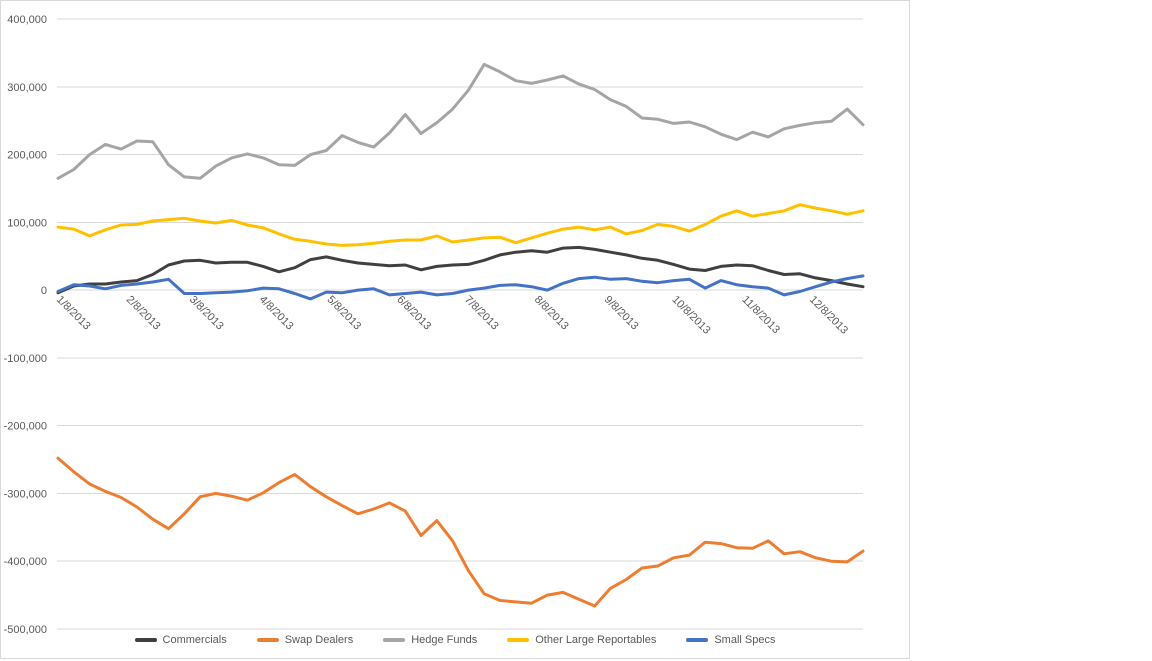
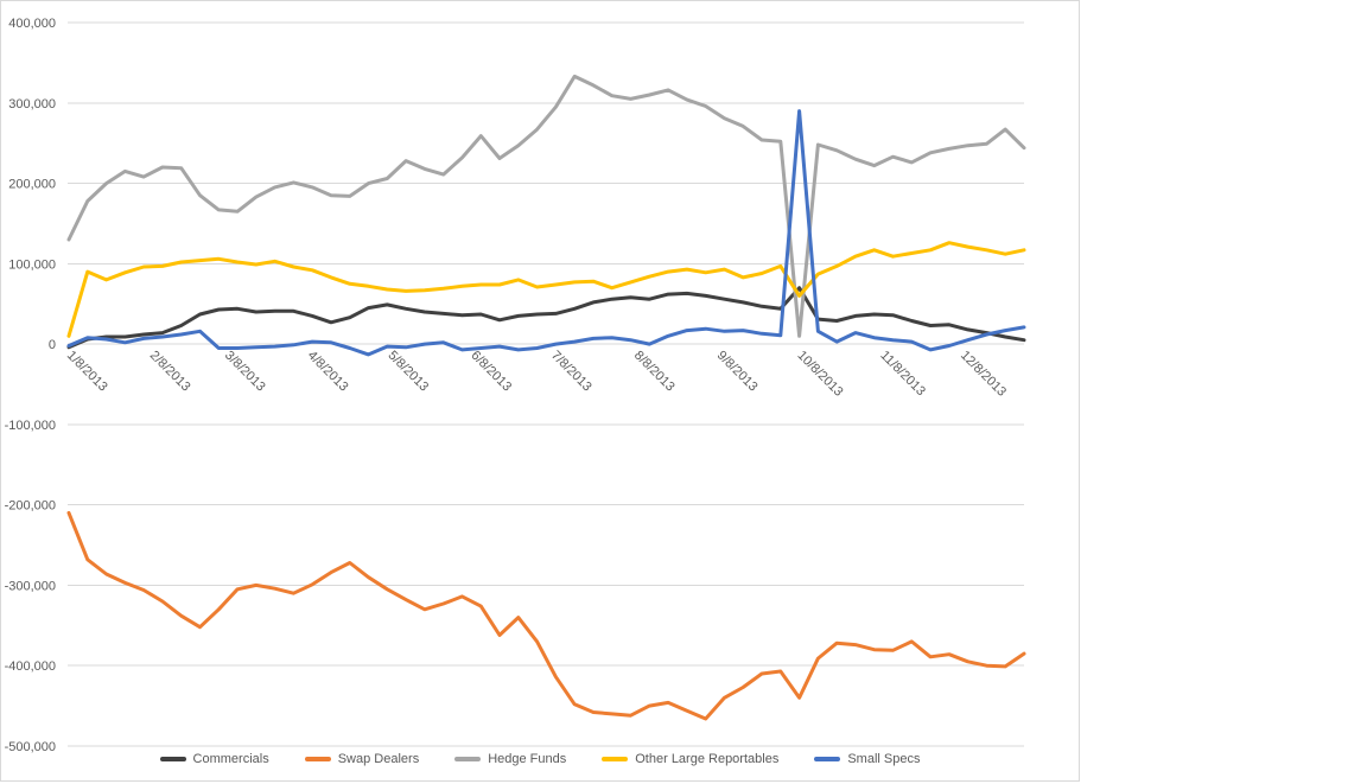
Swap Dealers/1/8/2013: -250000 -> -210000
Hedge Funds/1/8/2013: 160000 -> 130000
Other Large Reportables/1/8/2013: 90000 -> 10000
Commercials/10/8/2013: 40000 -> 70000
Swap Dealers/10/8/2013: -400000 -> -440000
Hedge Funds/10/8/2013: 250000 -> 10000
Other Large Reportables/10/8/2013: 90000 -> 60000
Small Specs/10/8/2013: 10000 -> 290000
